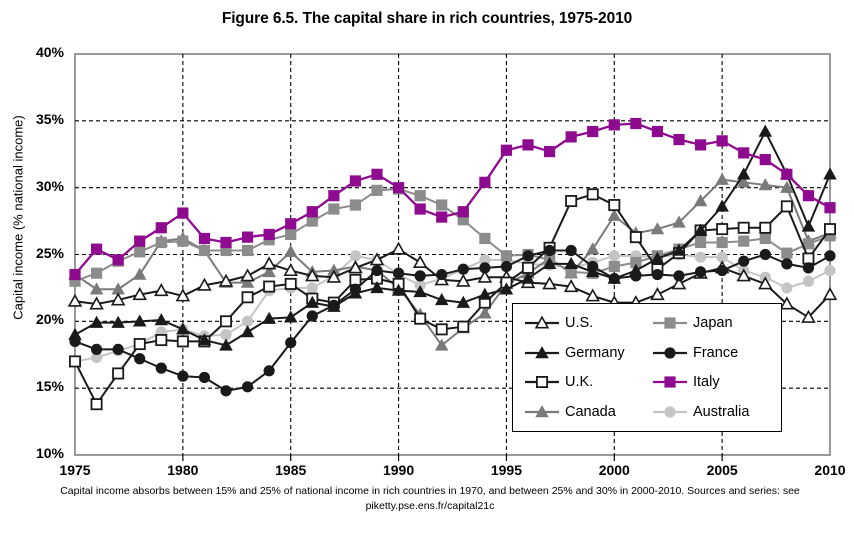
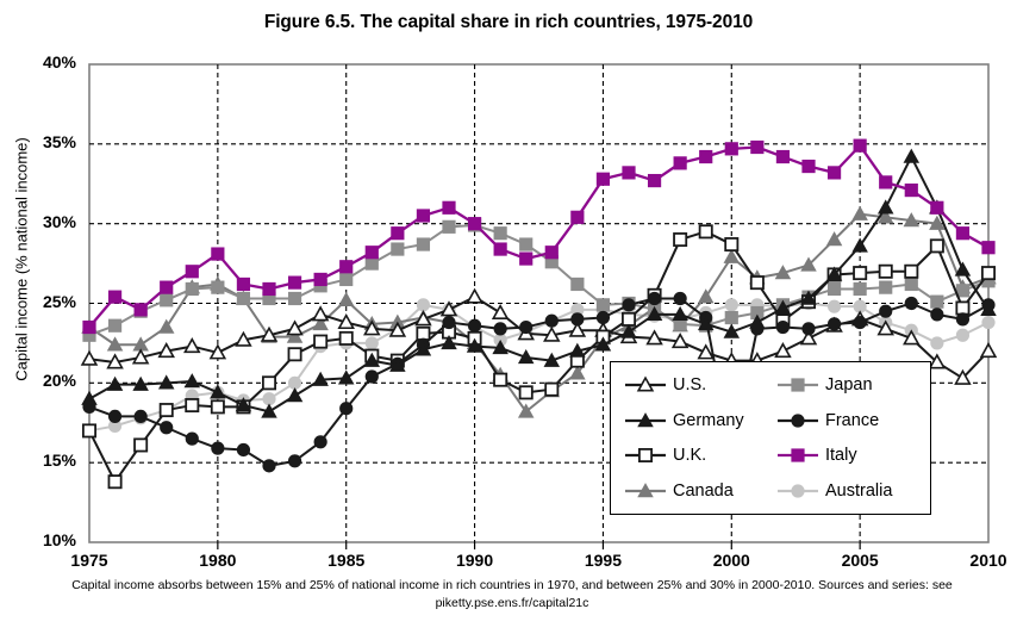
France/2000: 23.2% -> 15.7%
Italy/2005: 33.5% -> 34.9%
Germany/2010: 31.0% -> 24.6%
